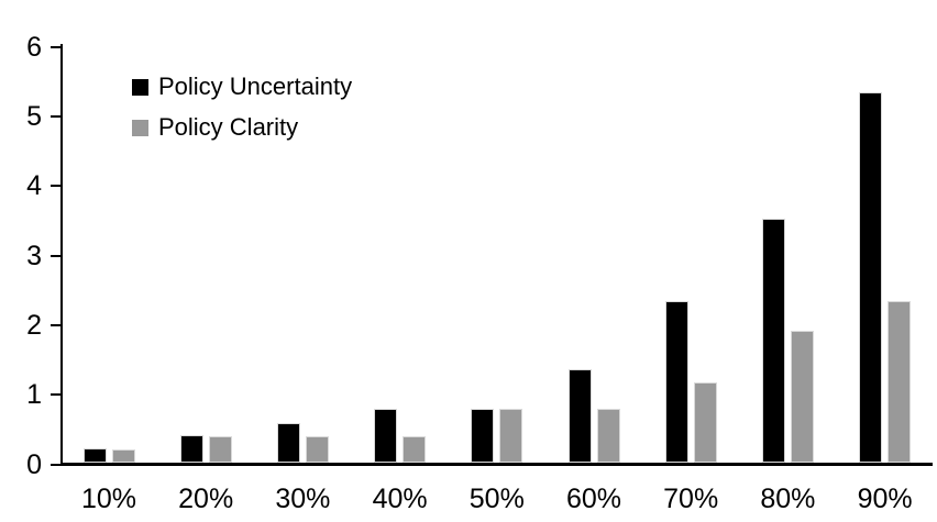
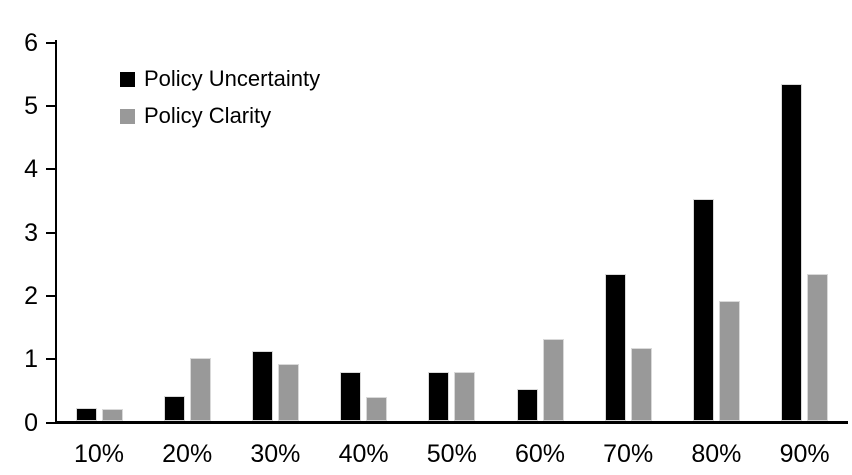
Policy Clarity/20%: 0.4 -> 1.0
Policy Uncertainty/30%: 0.6 -> 1.1
Policy Clarity/30%: 0.4 -> 0.9
Policy Uncertainty/60%: 1.3 -> 0.5
Policy Clarity/60%: 0.8 -> 1.3
